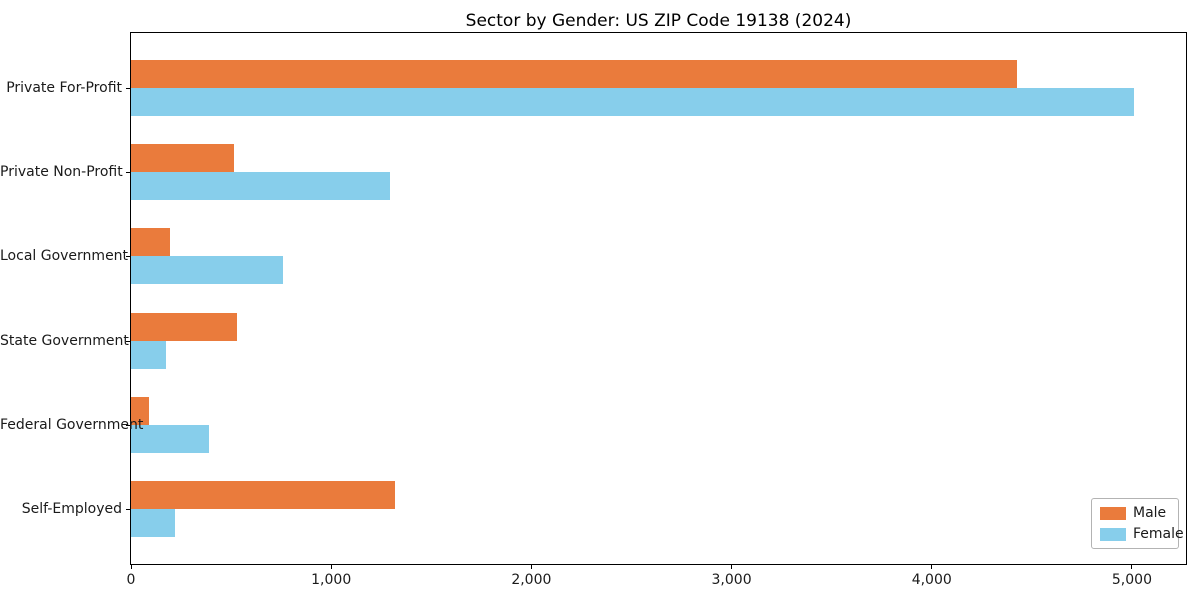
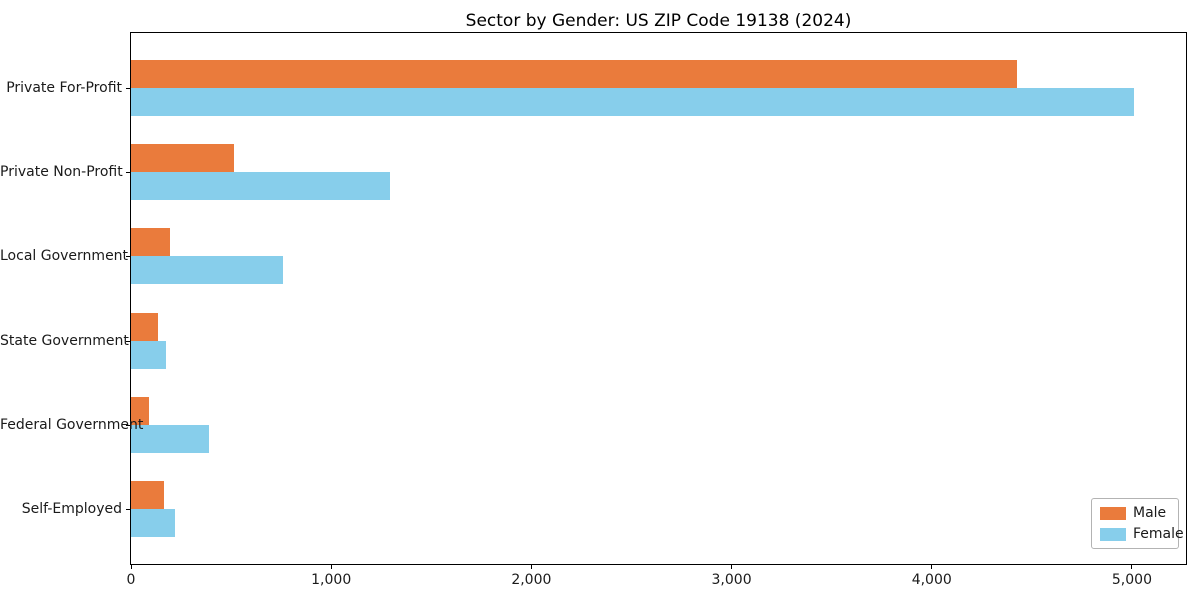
Male/State Government: 530 -> 140
Male/Self-Employed: 1320 -> 160
